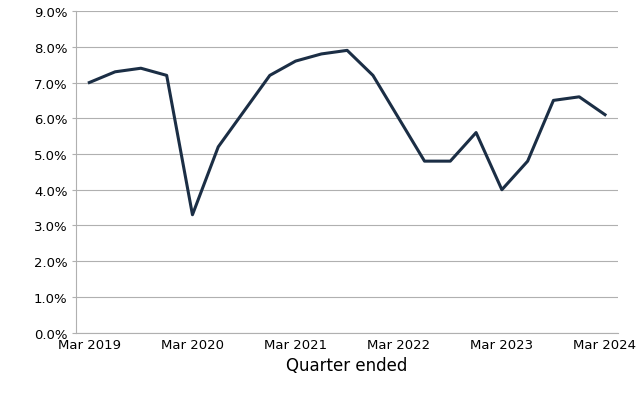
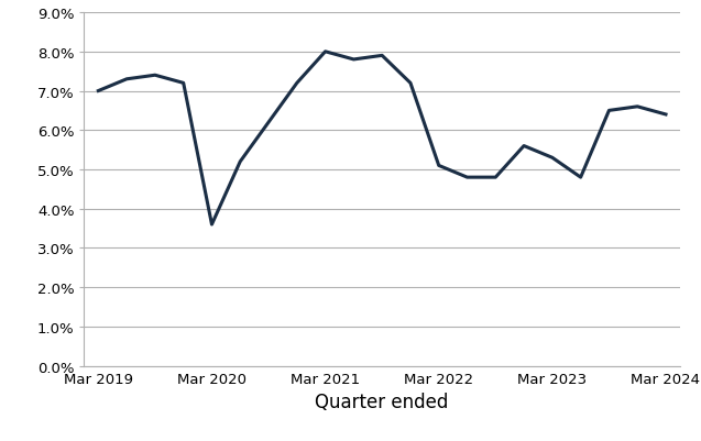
Mar 2020: 3.3% -> 3.6%
Mar 2021: 7.6% -> 8.0%
Mar 2022: 6.0% -> 5.1%
Mar 2023: 4.0% -> 5.3%
Mar 2024: 6.1% -> 6.4%
